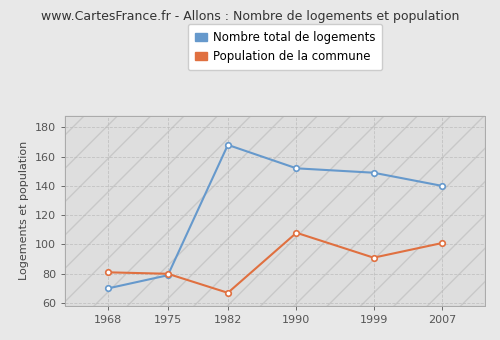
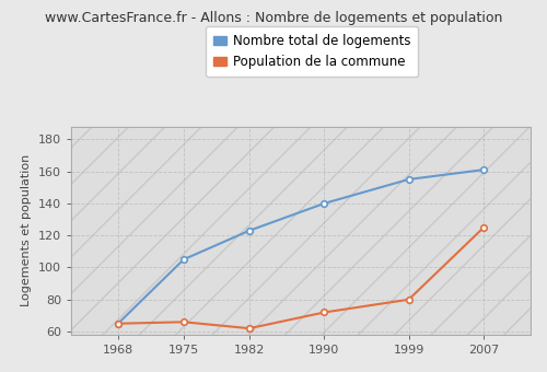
Nombre total de logements/1968: 70 -> 65
Population de la commune/1968: 81 -> 65
Nombre total de logements/1975: 79 -> 105
Population de la commune/1975: 80 -> 66
Nombre total de logements/1982: 168 -> 123
Population de la commune/1982: 67 -> 62
Nombre total de logements/1990: 152 -> 140
Population de la commune/1990: 108 -> 72
Nombre total de logements/1999: 149 -> 155
Population de la commune/1999: 91 -> 80
Nombre total de logements/2007: 140 -> 161
Population de la commune/2007: 101 -> 125
